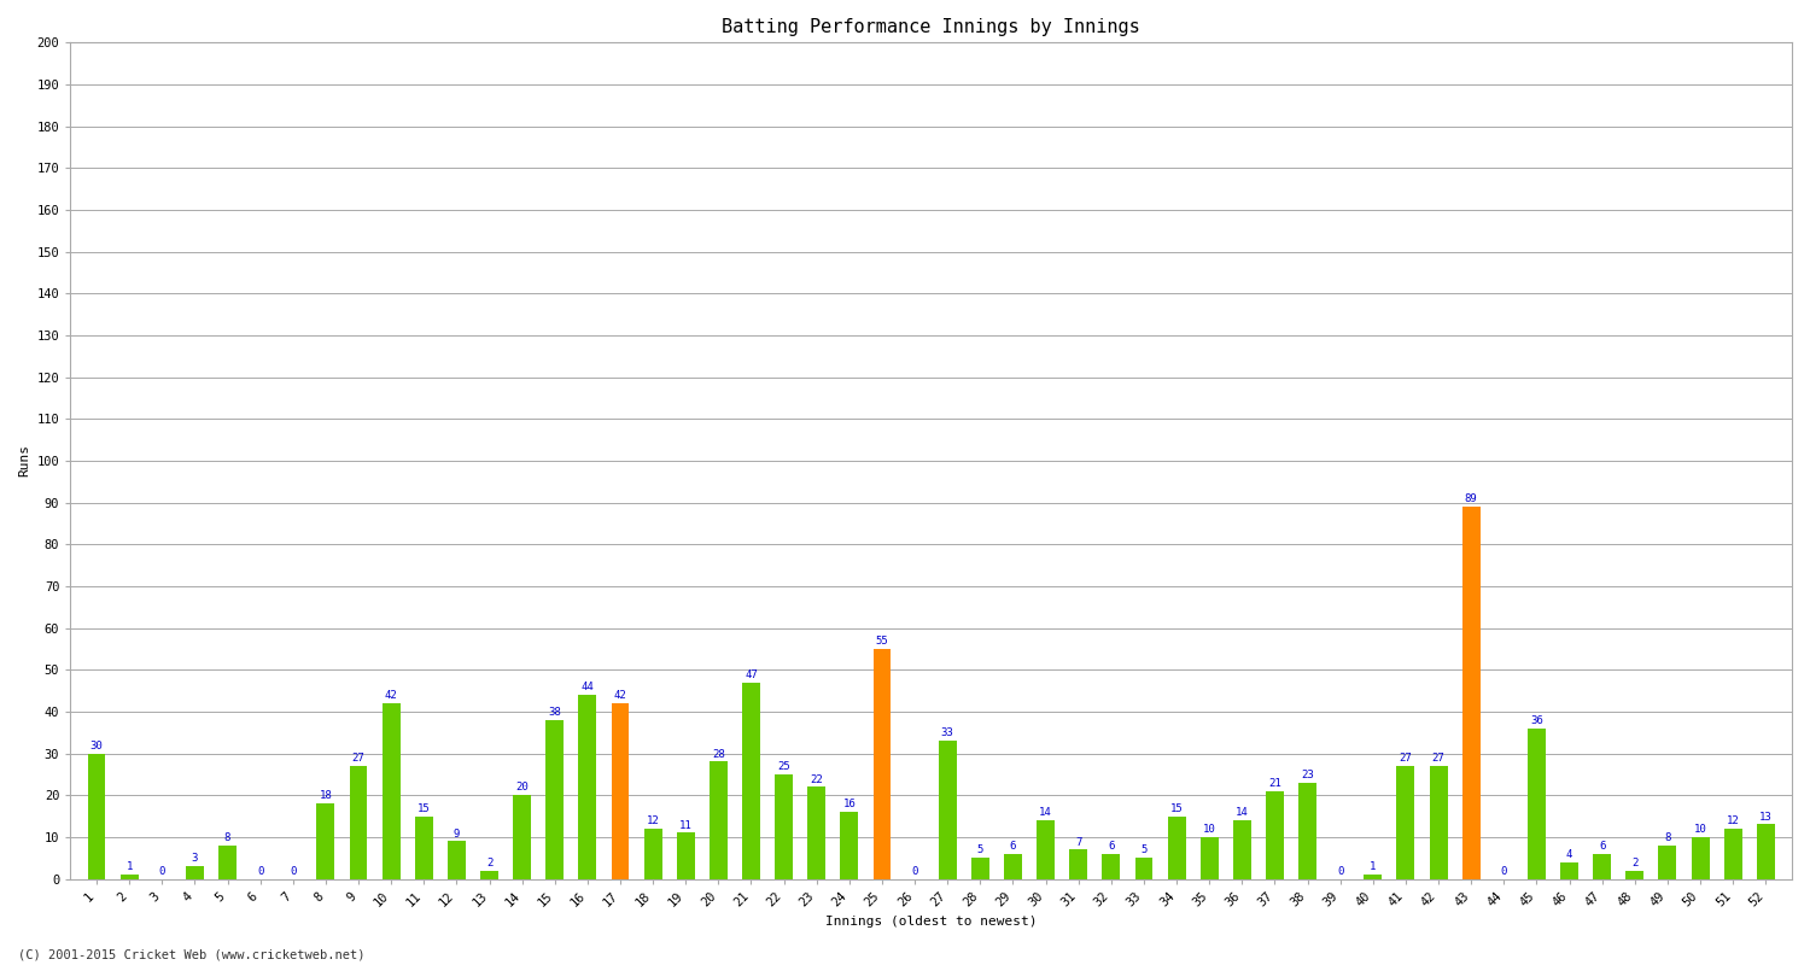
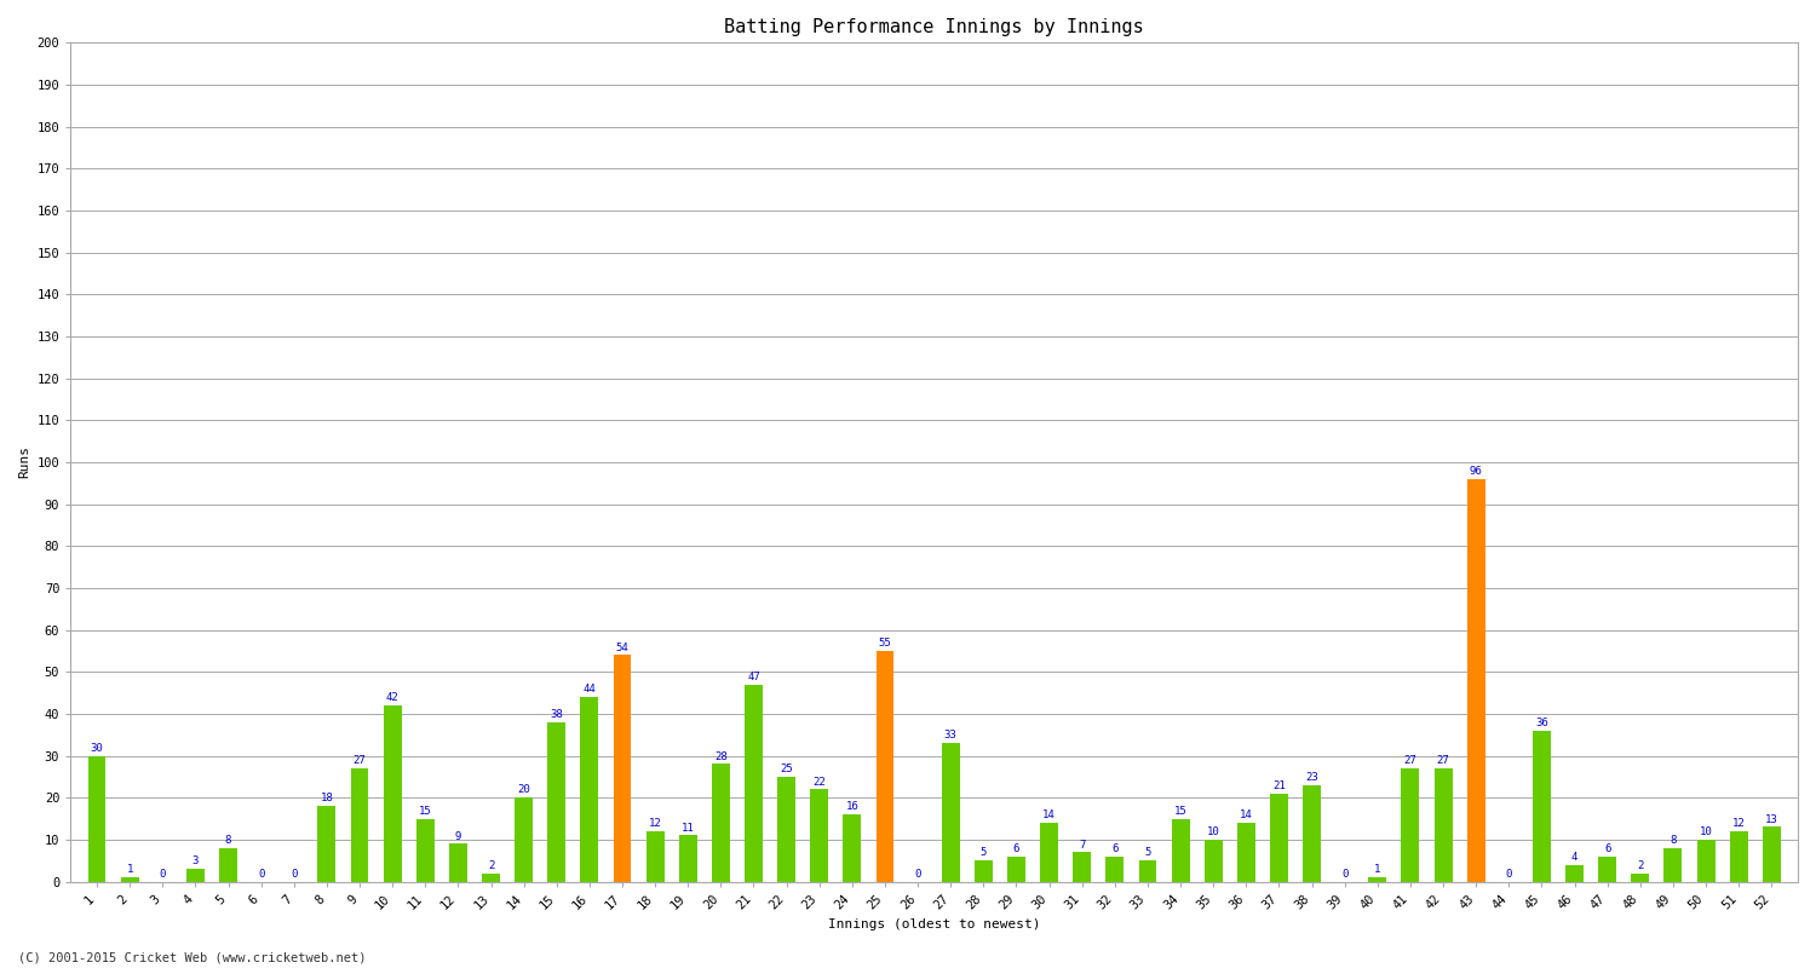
17: 42 -> 54
43: 89 -> 96
